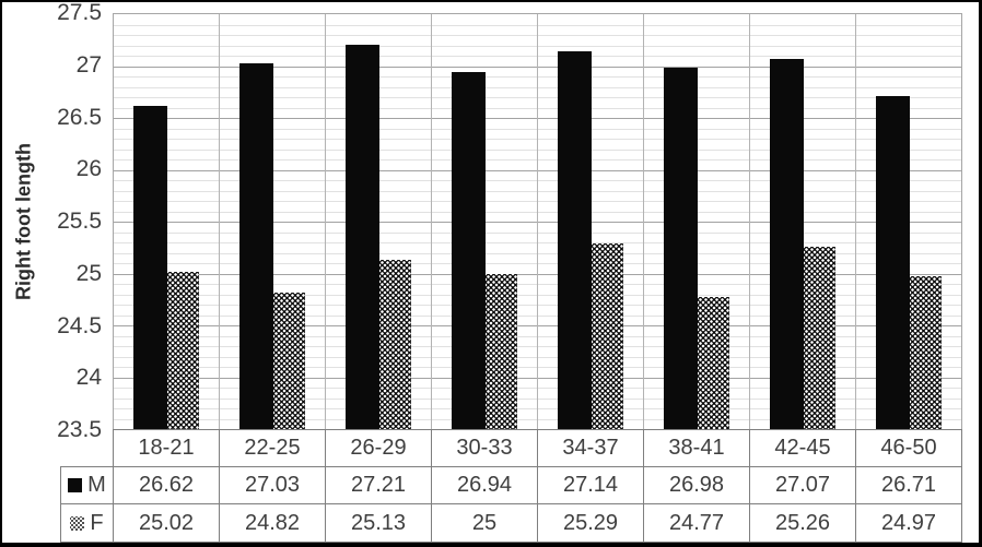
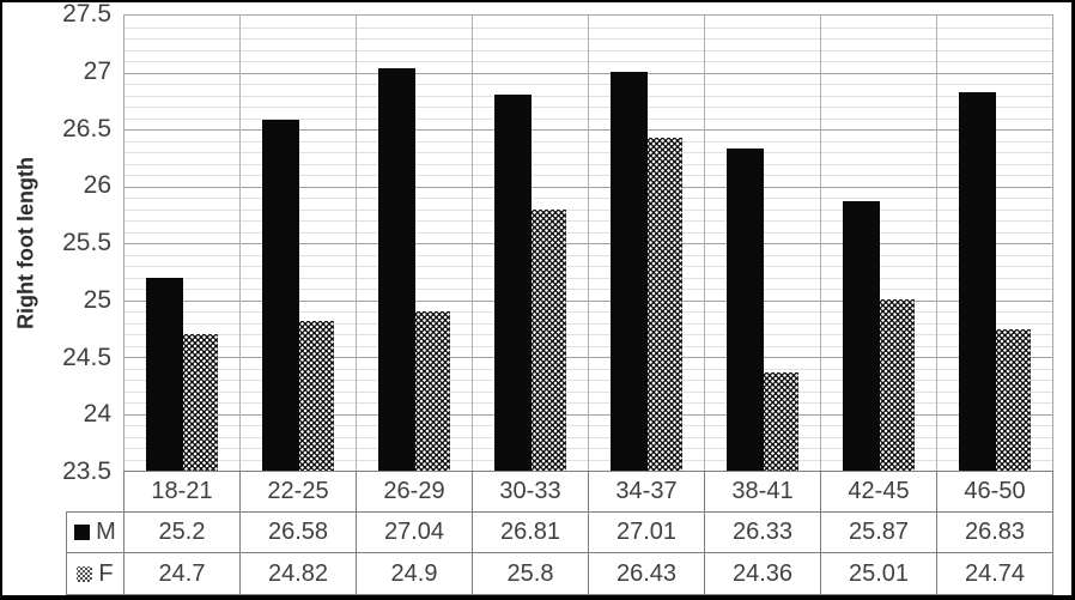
M/18-21: 26.62 -> 25.2
F/18-21: 25.02 -> 24.7
M/22-25: 27.03 -> 26.58
M/26-29: 27.21 -> 27.04
F/26-29: 25.13 -> 24.9
M/30-33: 26.94 -> 26.81
F/30-33: 25 -> 25.8
M/34-37: 27.14 -> 27.01
F/34-37: 25.29 -> 26.43
M/38-41: 26.98 -> 26.33
F/38-41: 24.77 -> 24.36
M/42-45: 27.07 -> 25.87
F/42-45: 25.26 -> 25.01
M/46-50: 26.71 -> 26.83
F/46-50: 24.97 -> 24.74
